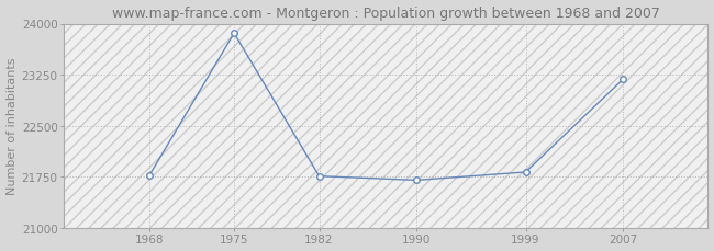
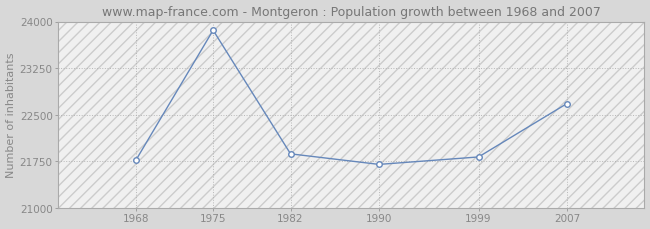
1982: 21760 -> 21870
2007: 23180 -> 22680
